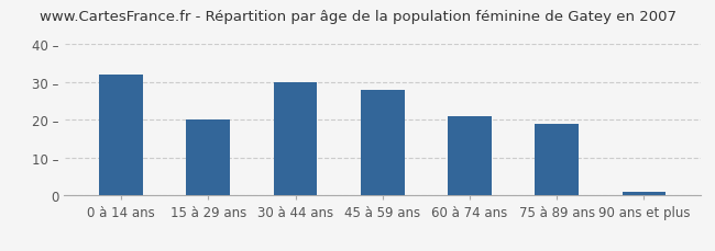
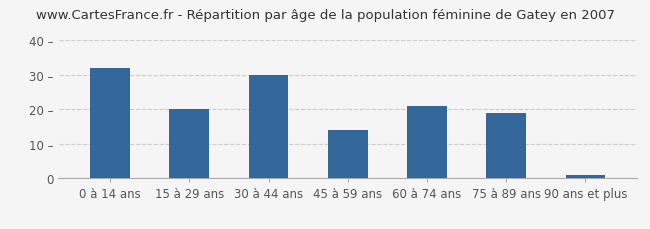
45 à 59 ans: 28 – -> 14 –
